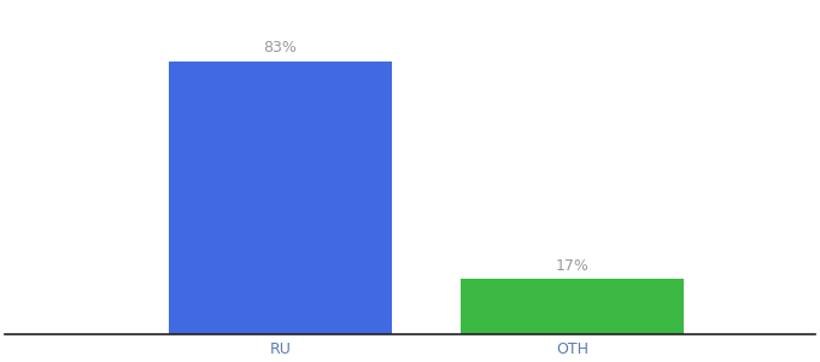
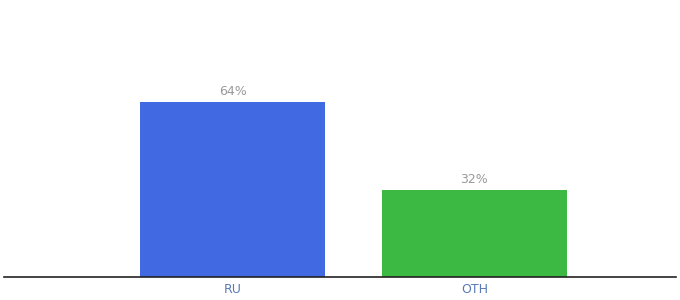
RU: 83% -> 64%
OTH: 17% -> 32%
